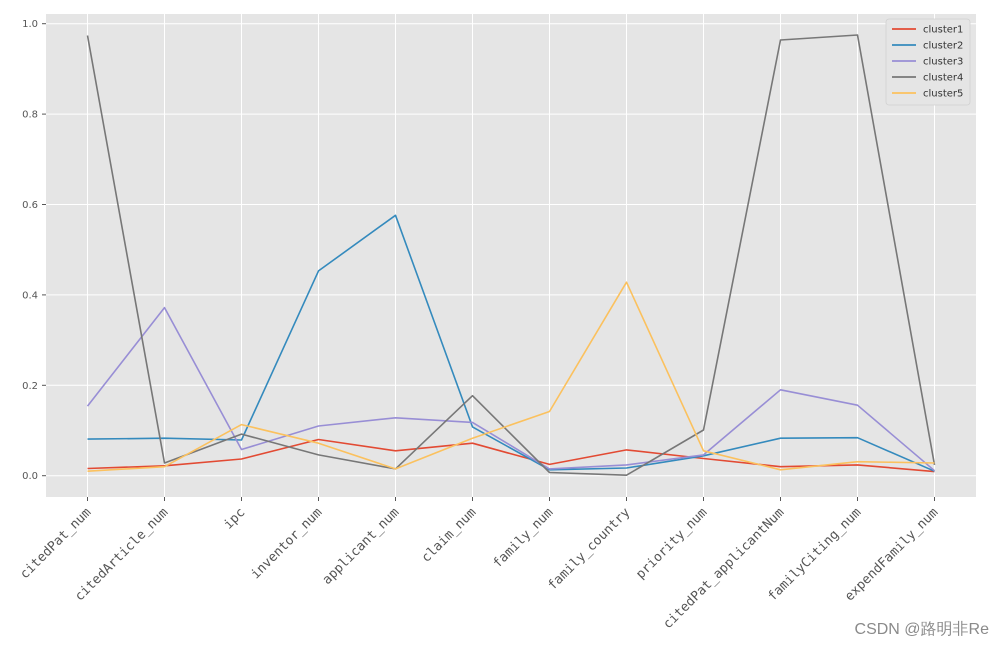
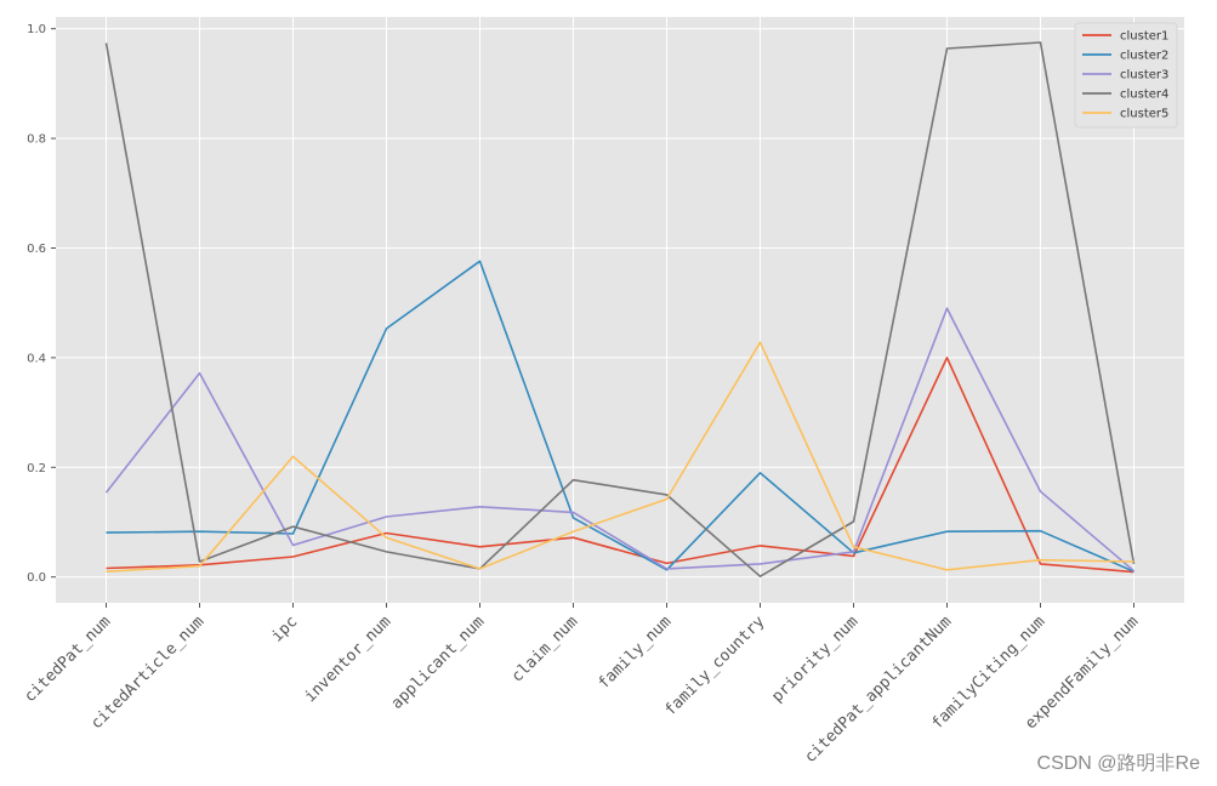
cluster5/ipc: 0.11 -> 0.22
cluster4/family_num: 0.01 -> 0.15
cluster2/family_country: 0.02 -> 0.19
cluster1/citedPat_applicantNum: 0.02 -> 0.40
cluster3/citedPat_applicantNum: 0.19 -> 0.49
